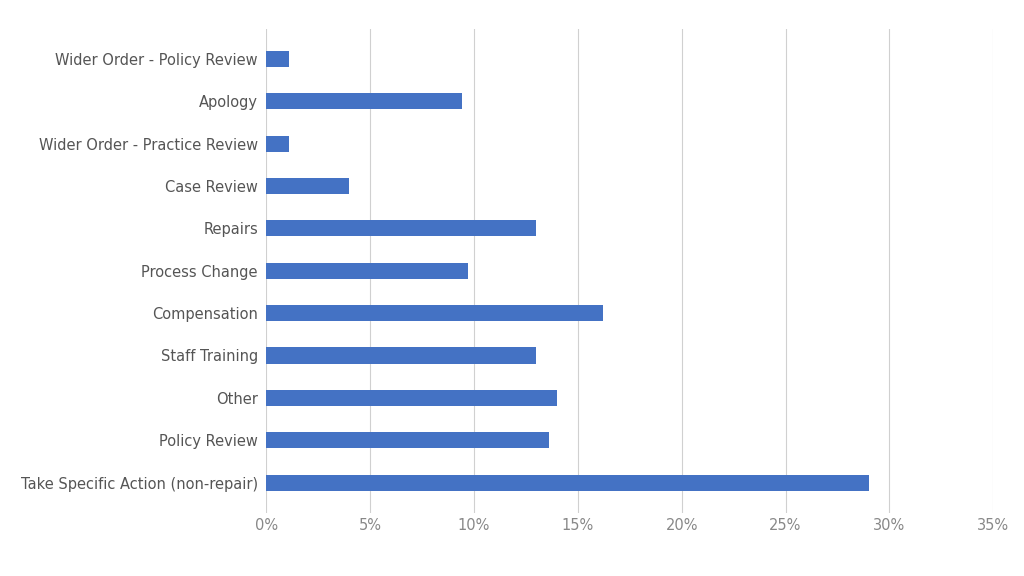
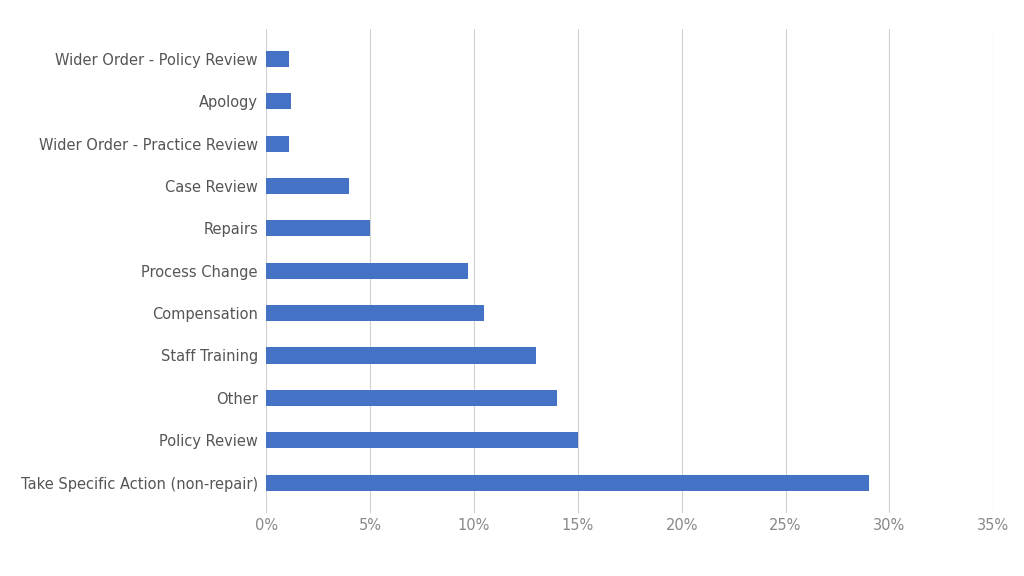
Apology: 9.4% -> 1.2%
Repairs: 13.0% -> 5.0%
Compensation: 16.2% -> 10.5%
Policy Review: 13.6% -> 15.0%
